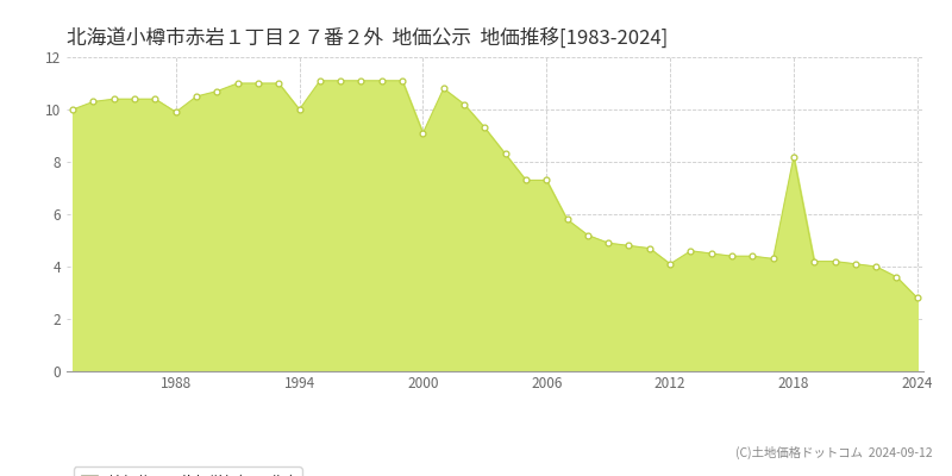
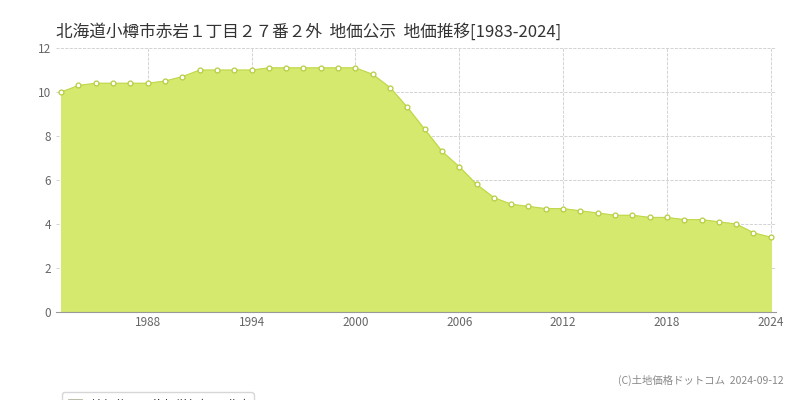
1988: 9.9 -> 10.4
1994: 10.0 -> 11.0
2000: 9.1 -> 11.1
2006: 7.3 -> 6.6
2012: 4.1 -> 4.7
2018: 8.2 -> 4.3
2024: 2.8 -> 3.4
